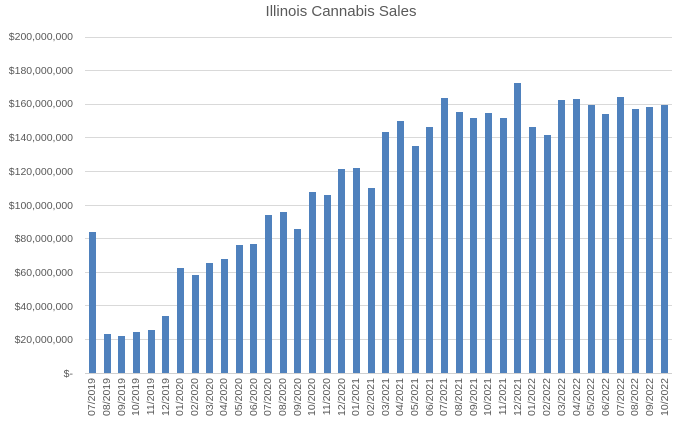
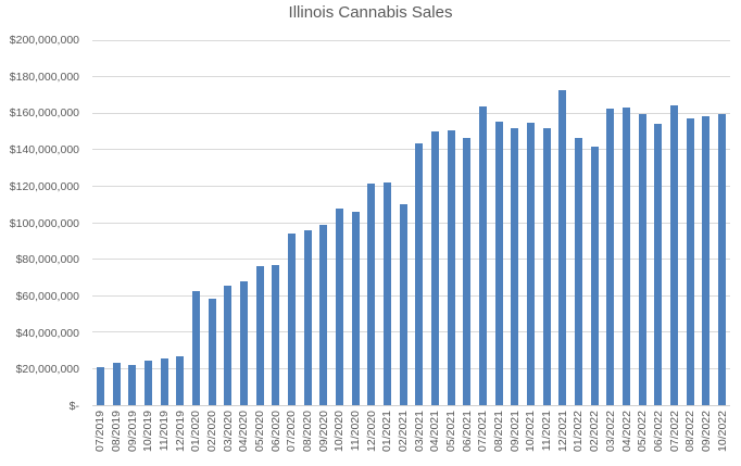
07/2019: $84000000 -> $21000000
12/2019: $34000000 -> $27000000
09/2020: $86000000 -> $99000000
05/2021: $135000000 -> $151000000
